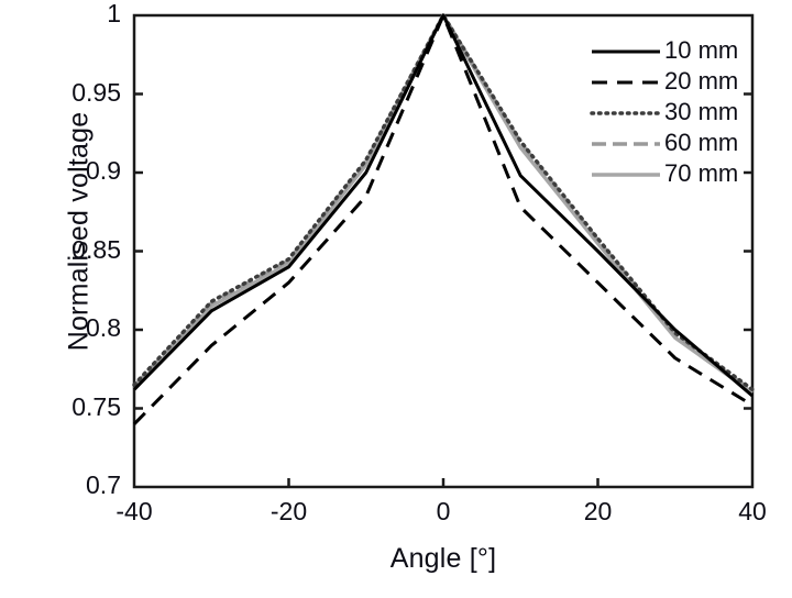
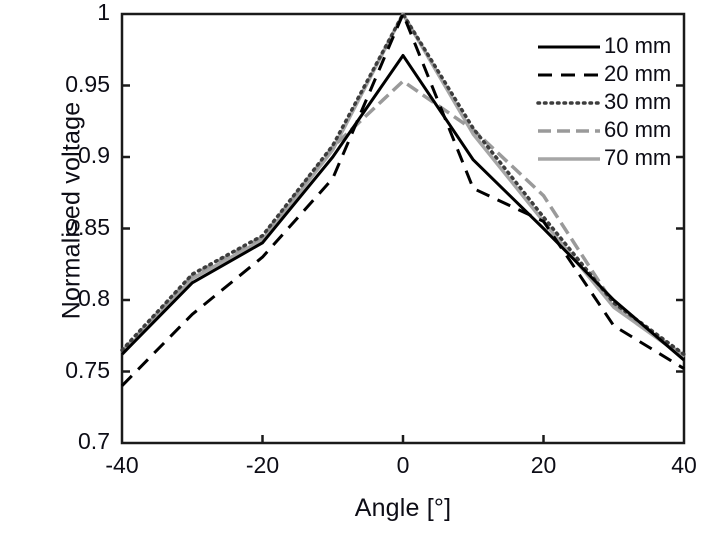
10 mm/0: 1.000 -> 0.971
60 mm/0: 1.000 -> 0.953
20 mm/20: 0.830 -> 0.855
60 mm/20: 0.857 -> 0.873
